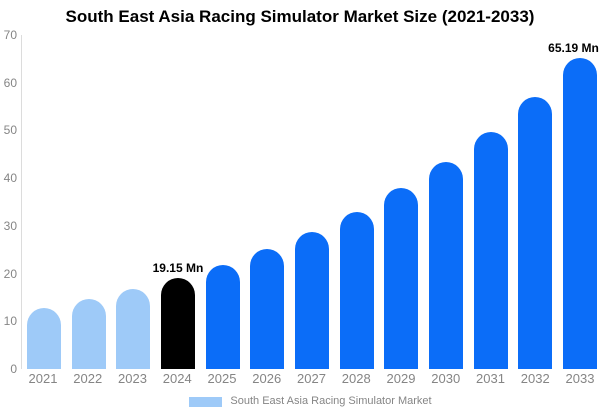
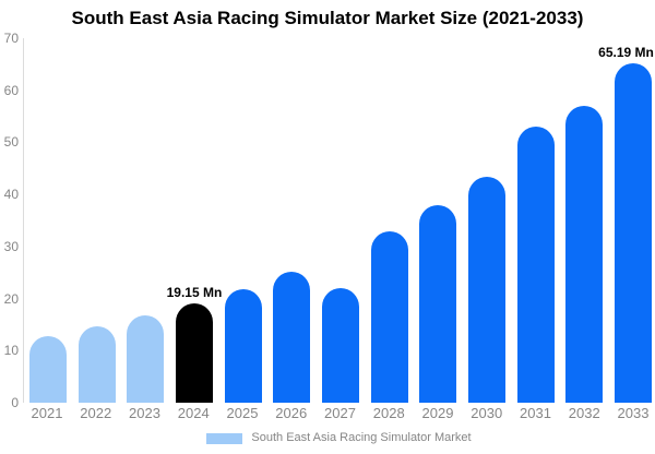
2027: 29 -> 22
2031: 50 -> 53
